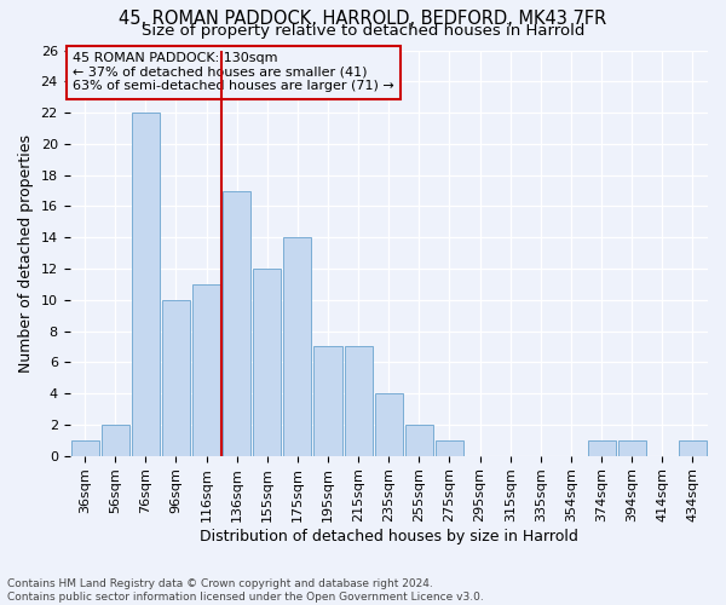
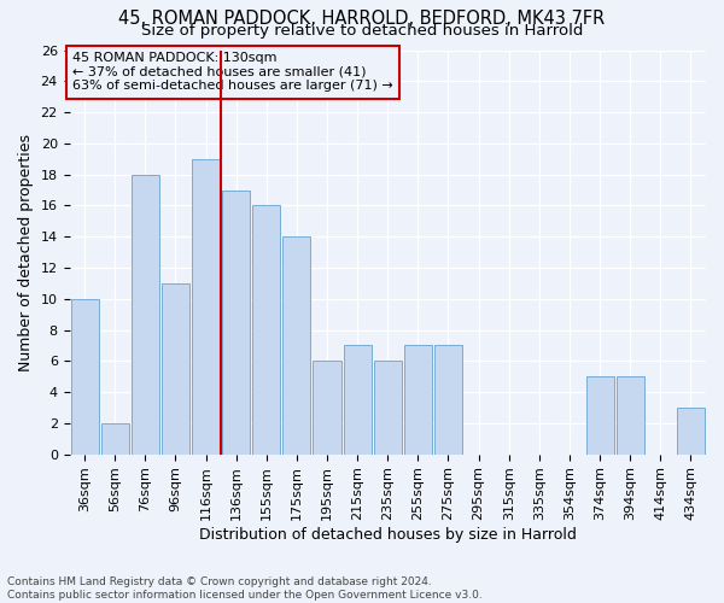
36sqm: 1 -> 10
76sqm: 22 -> 18
96sqm: 10 -> 11
116sqm: 11 -> 19
155sqm: 12 -> 16
195sqm: 7 -> 6
235sqm: 4 -> 6
255sqm: 2 -> 7
275sqm: 1 -> 7
374sqm: 1 -> 5
394sqm: 1 -> 5
434sqm: 1 -> 3
